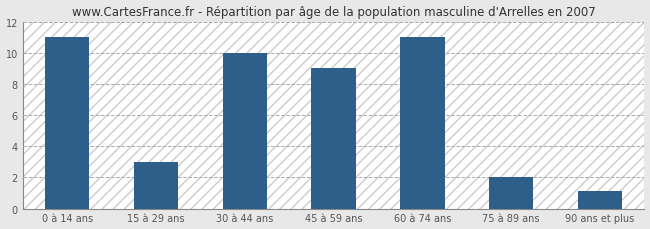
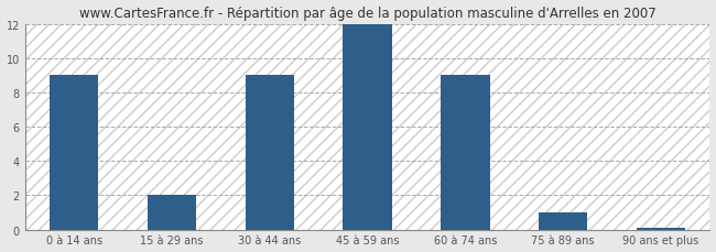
0 à 14 ans: 11.0 -> 9.0
15 à 29 ans: 3.0 -> 2.0
30 à 44 ans: 10.0 -> 9.0
45 à 59 ans: 9.0 -> 12.0
60 à 74 ans: 11.0 -> 9.0
75 à 89 ans: 2.0 -> 1.0
90 ans et plus: 1.1 -> 0.1
